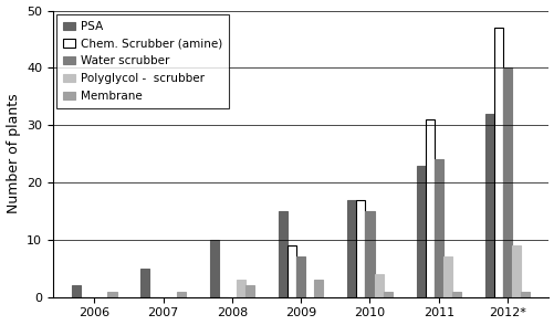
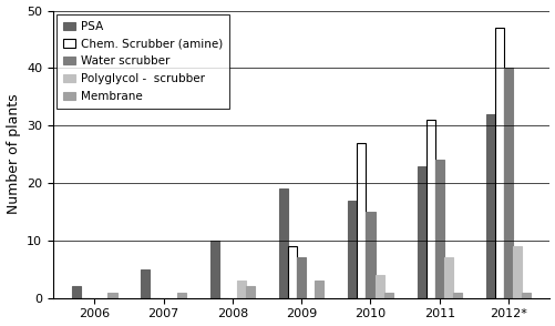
PSA/2009: 15 -> 19
Chem. Scrubber (amine)/2010: 17 -> 27
